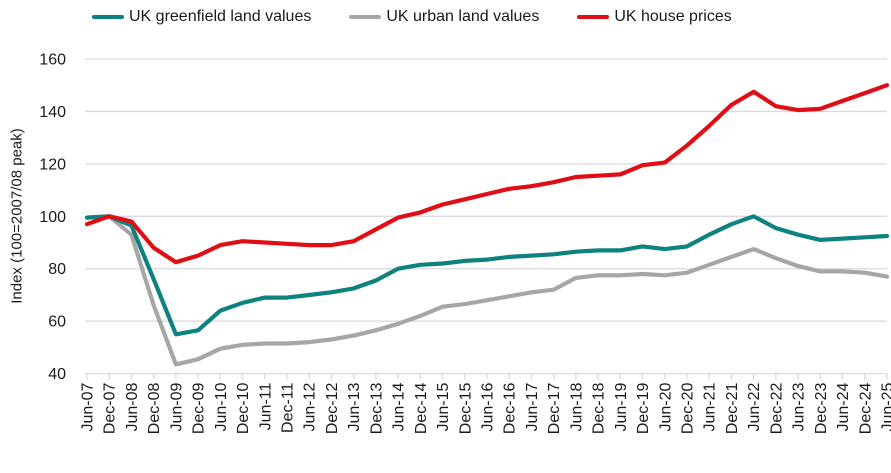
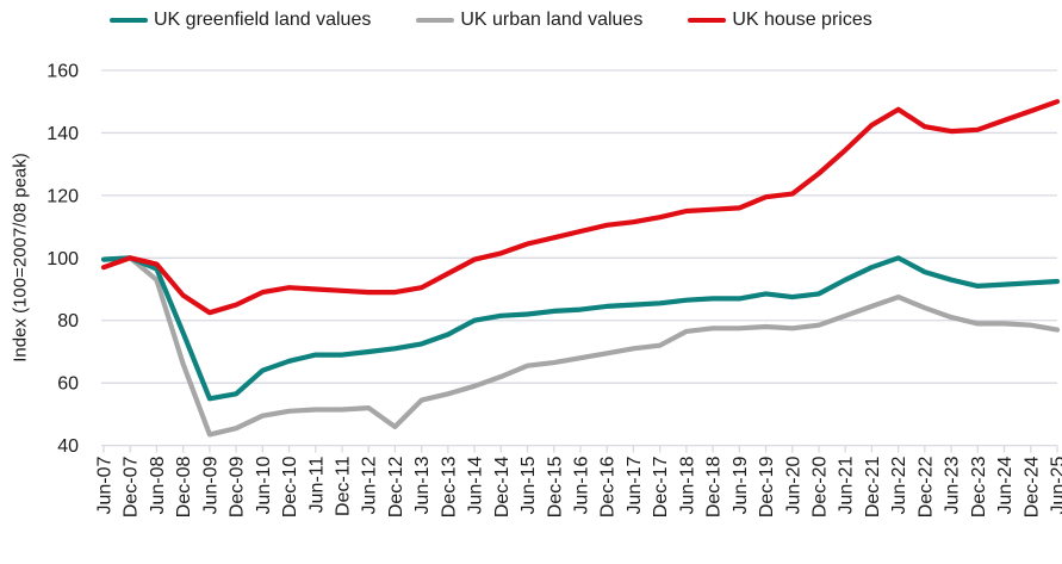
UK urban land values/Dec-12: 53 -> 46
